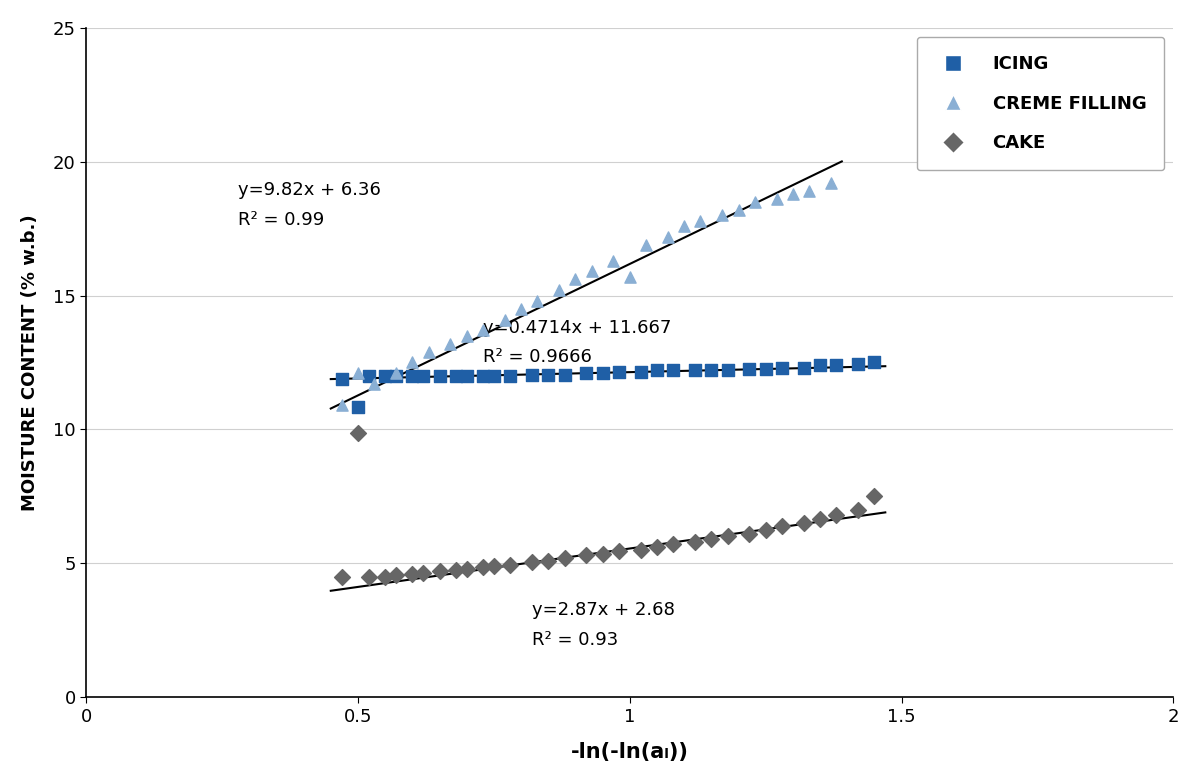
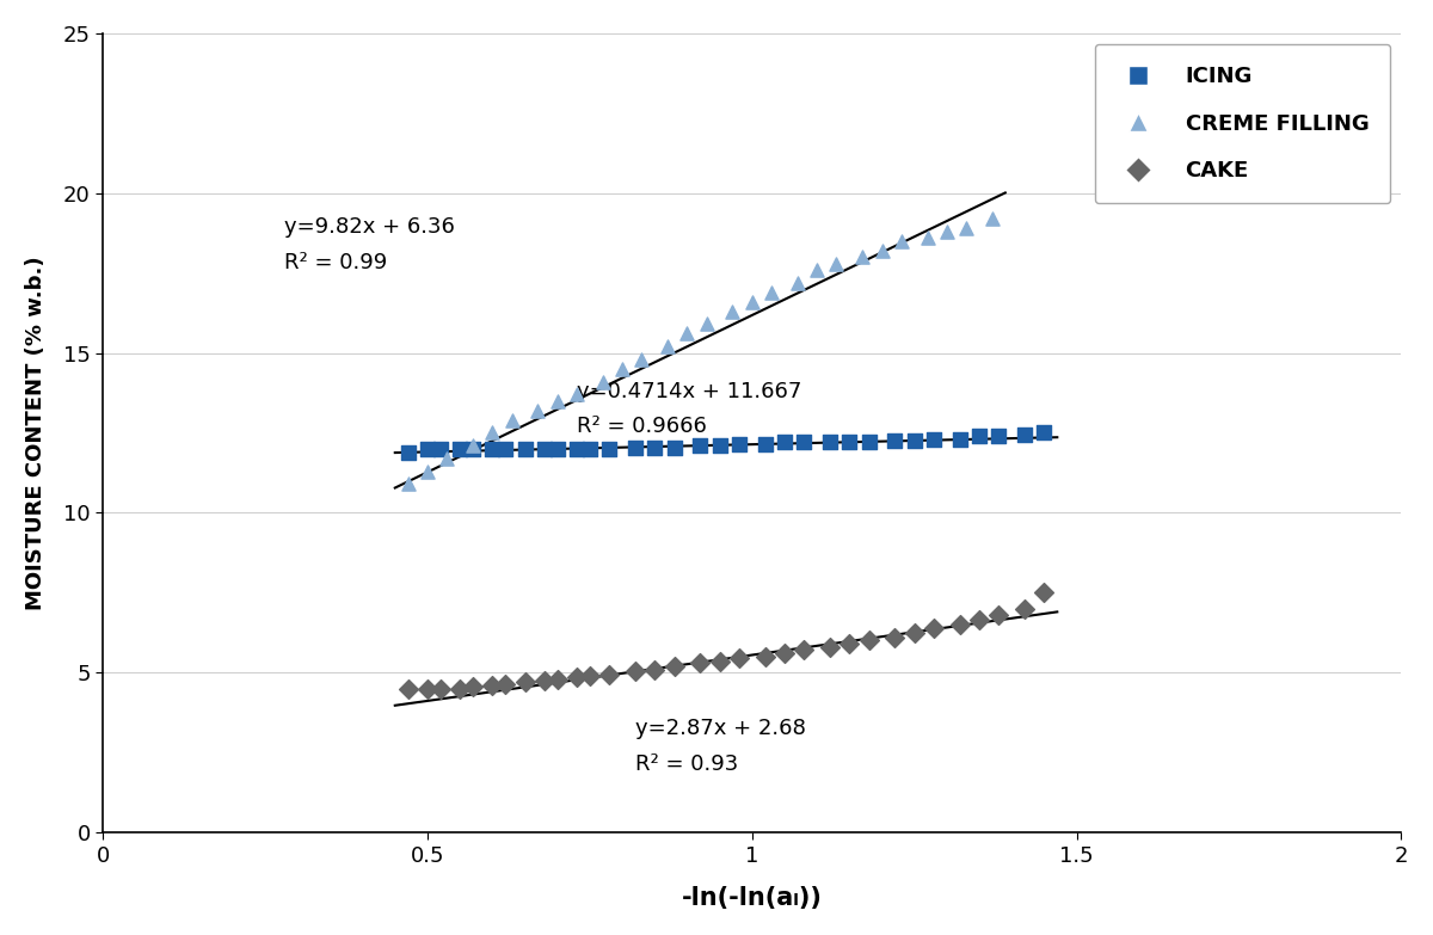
ICING/0.5: 10.85 -> 12.00
CREME FILLING/0.5: 12.1 -> 11.3
CAKE/0.5: 9.85 -> 4.50
CREME FILLING/1: 15.7 -> 16.6
